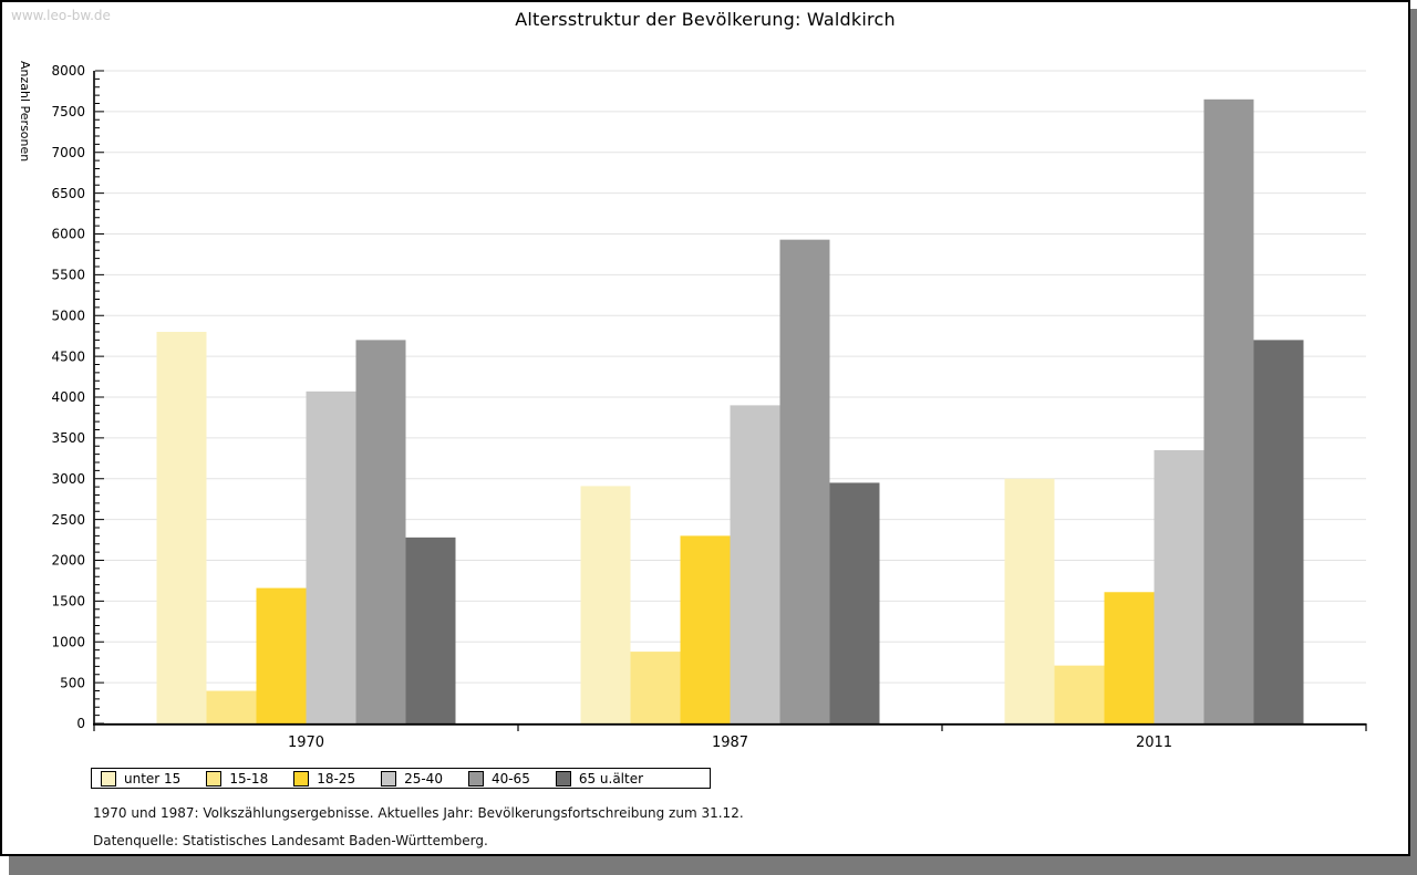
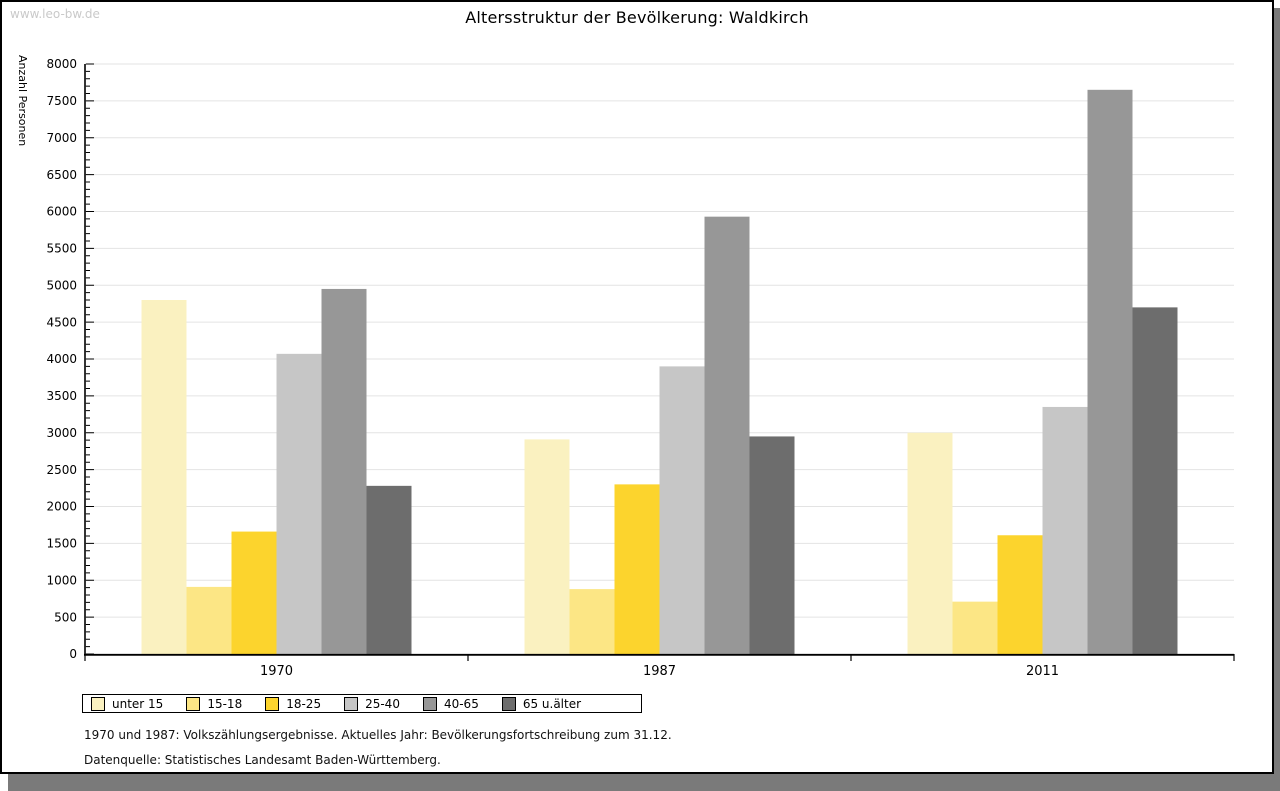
15-18/1970: 400 -> 900
40-65/1970: 4700 -> 5000
